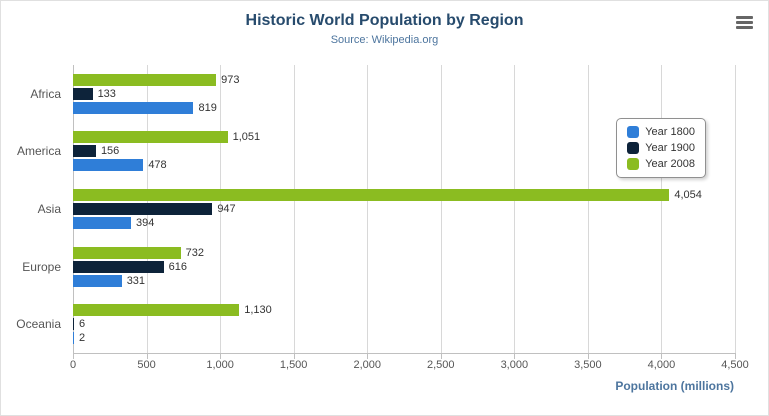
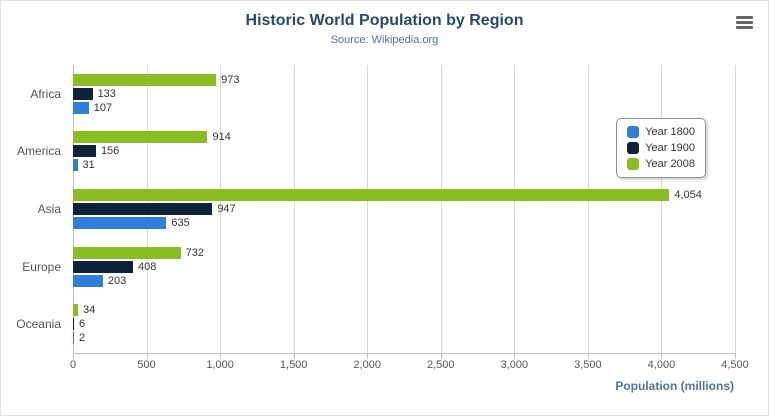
Year 1800/Africa: 819 -> 107
Year 1800/America: 478 -> 31
Year 2008/America: 1,051 -> 914
Year 1800/Asia: 394 -> 635
Year 1800/Europe: 331 -> 203
Year 1900/Europe: 616 -> 408
Year 2008/Oceania: 1,130 -> 34
